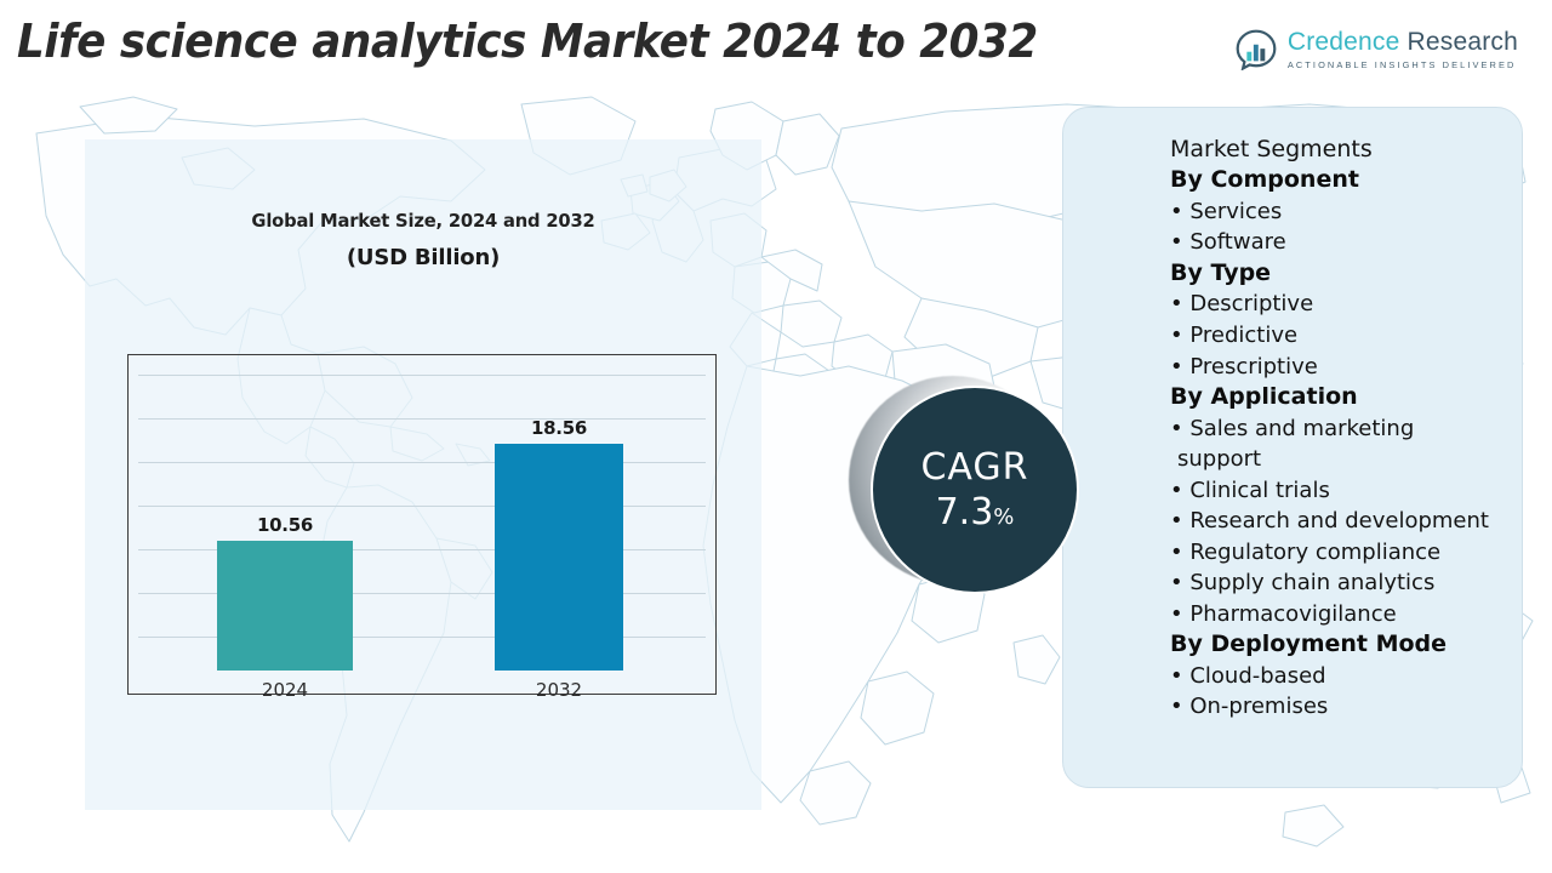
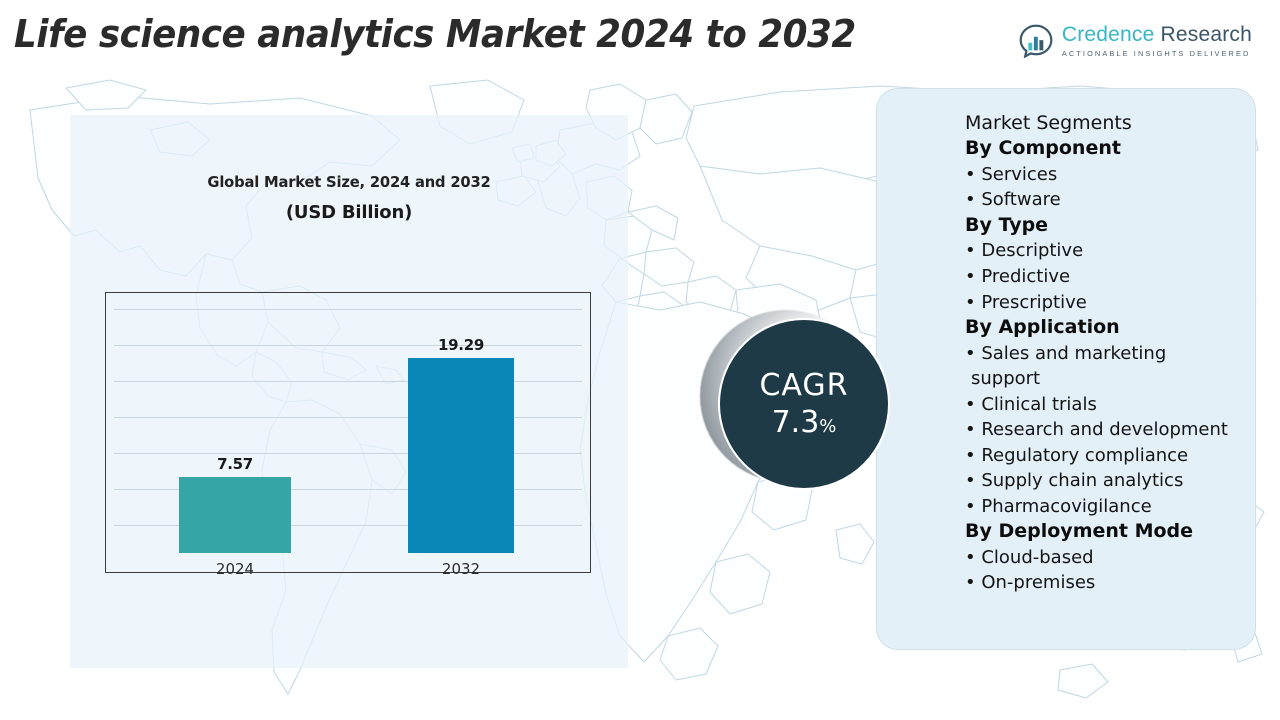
2024: 10.56 -> 7.57
2032: 18.56 -> 19.29
